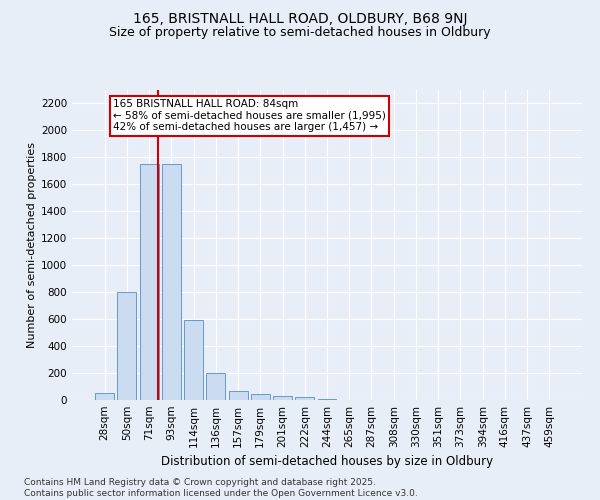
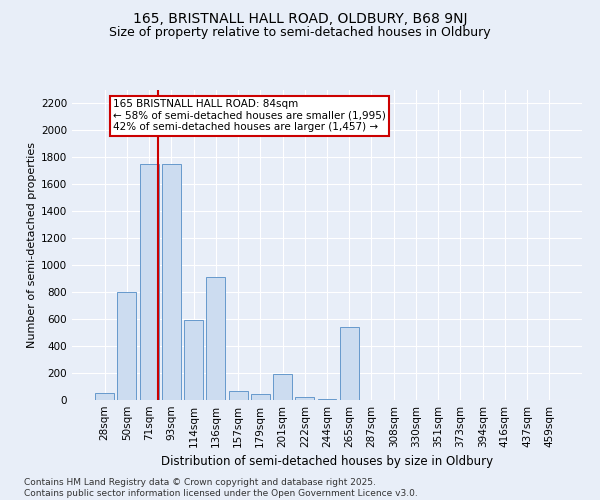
136sqm: 200 -> 910
201sqm: 30 -> 190
265sqm: 0 -> 540
